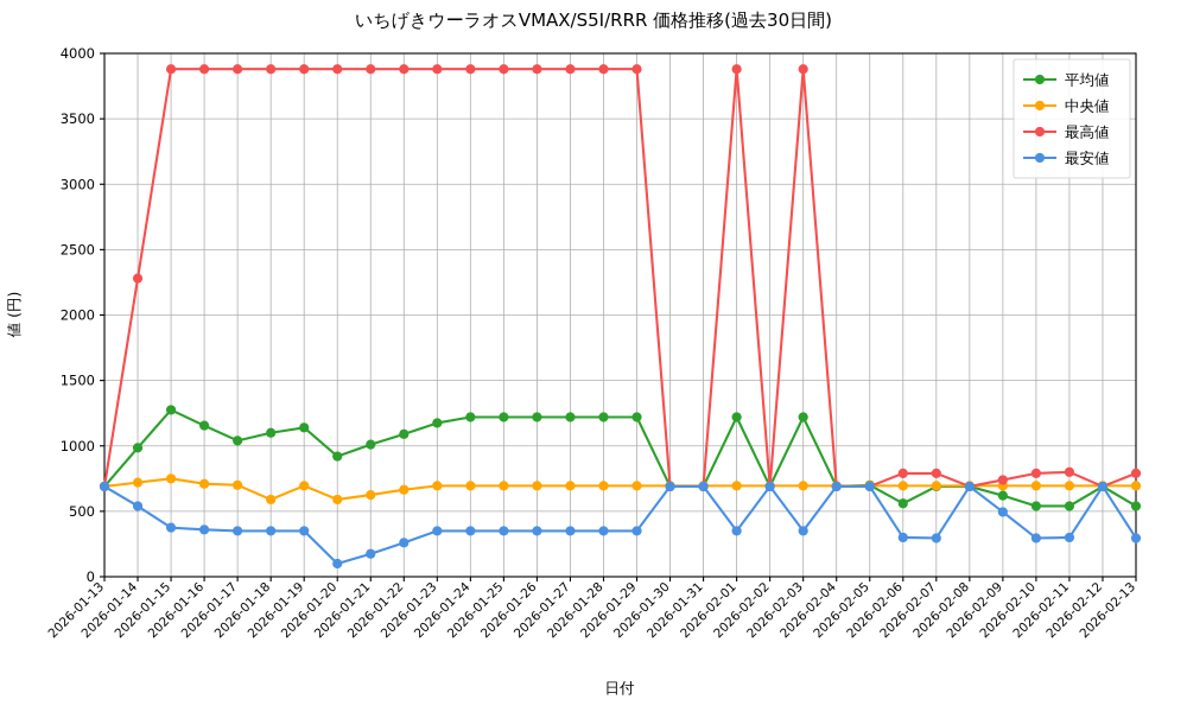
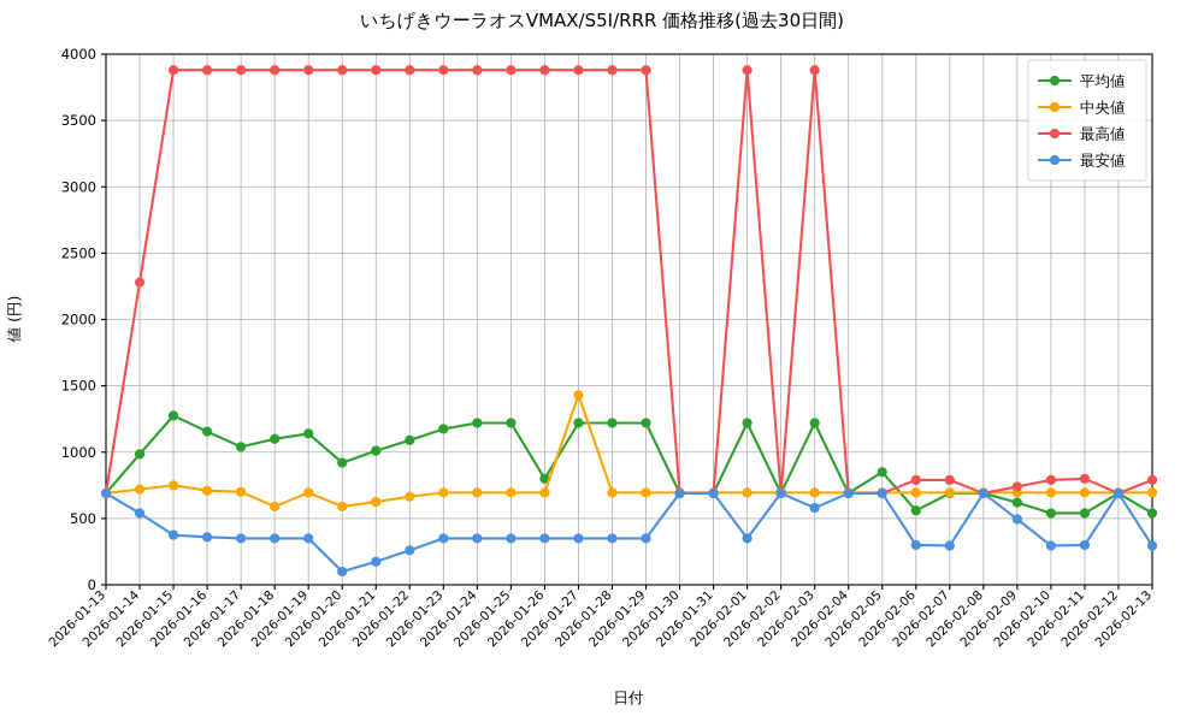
平均値/2026-01-26: 1220 -> 800
中央値/2026-01-27: 700 -> 1430
最安値/2026-02-03: 350 -> 580
平均値/2026-02-05: 700 -> 850
